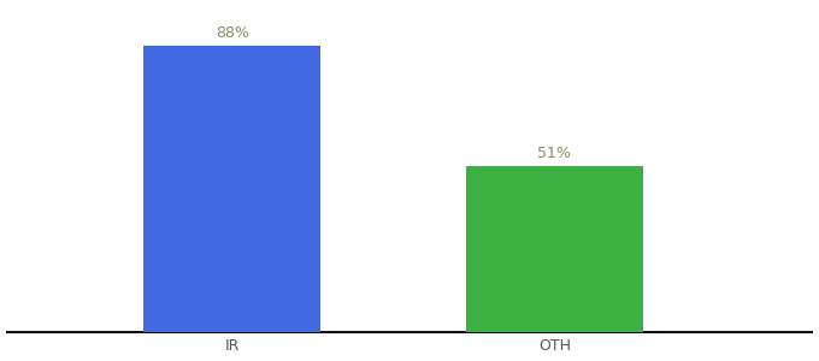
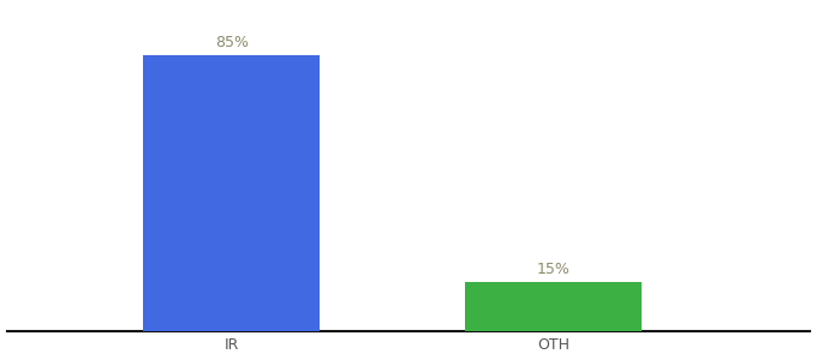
IR: 88% -> 85%
OTH: 51% -> 15%
